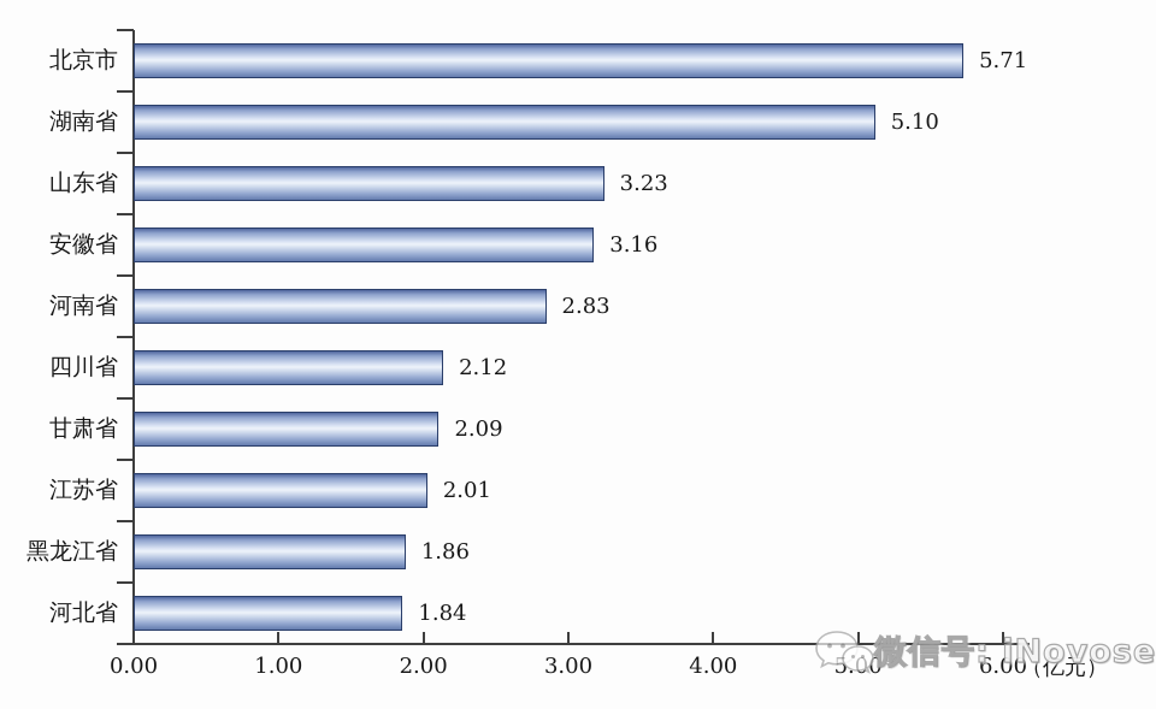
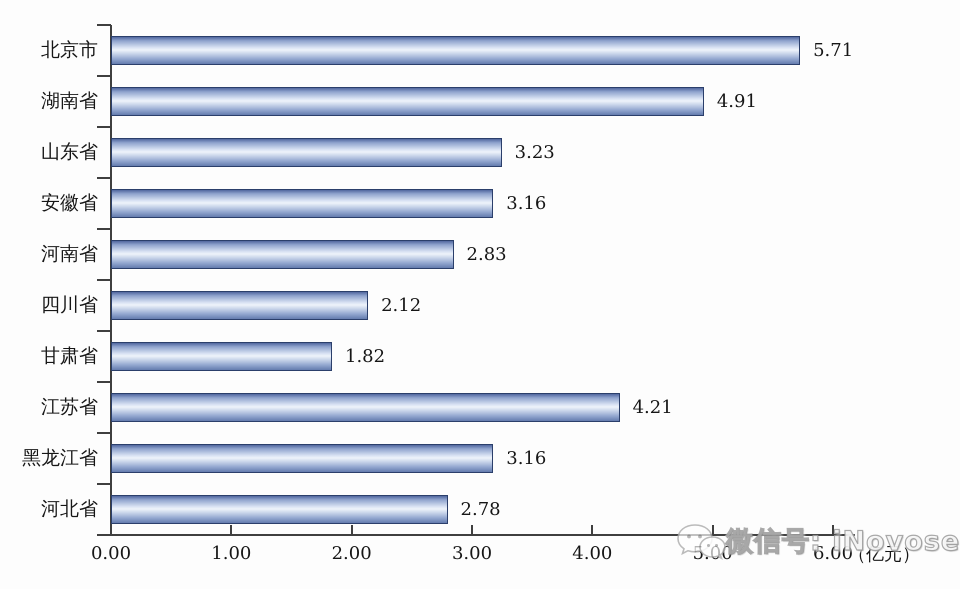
湖南省: 5.10 -> 4.91
甘肃省: 2.09 -> 1.82
江苏省: 2.01 -> 4.21
黑龙江省: 1.86 -> 3.16
河北省: 1.84 -> 2.78
